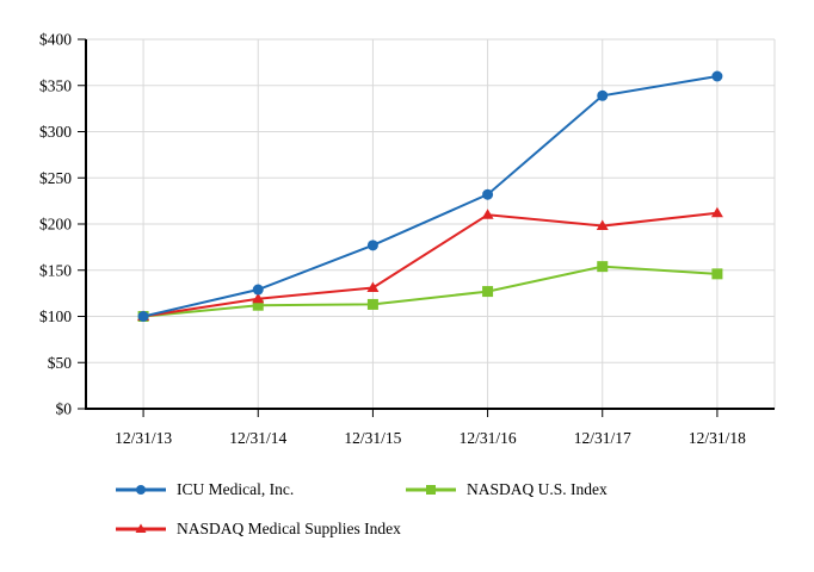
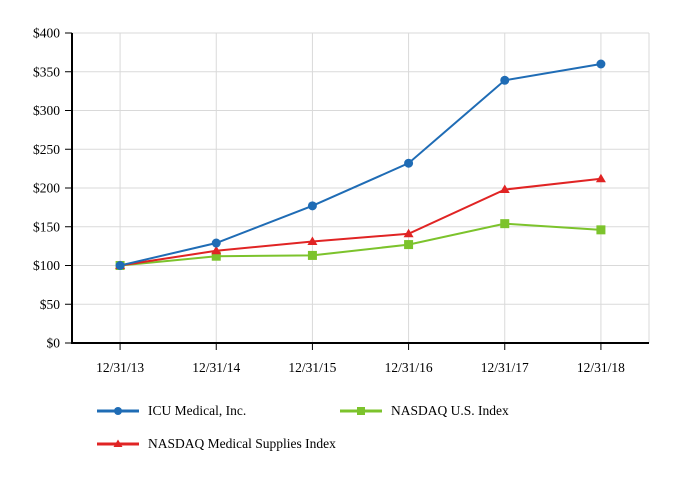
NASDAQ Medical Supplies Index/12/31/16: $210 -> $140
